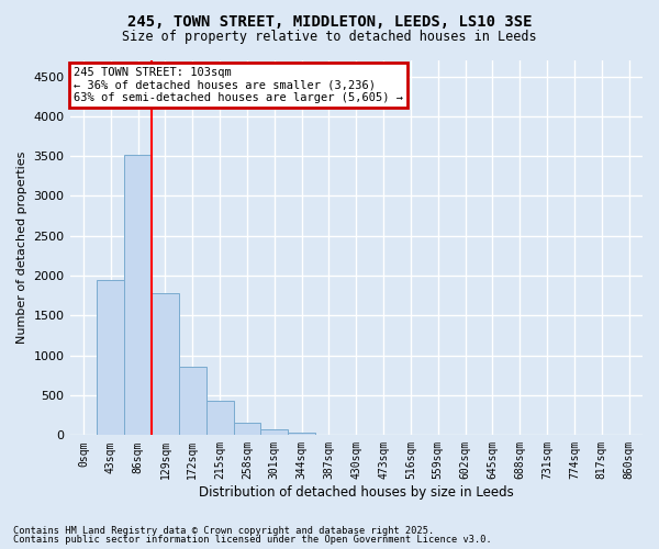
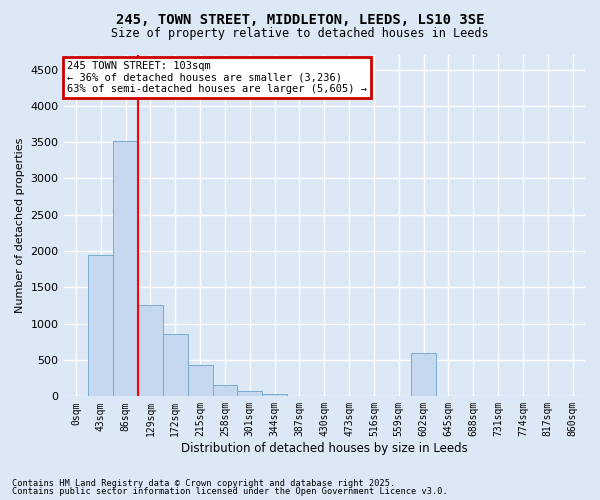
129sqm: 1780 -> 1260
602sqm: 0 -> 600
